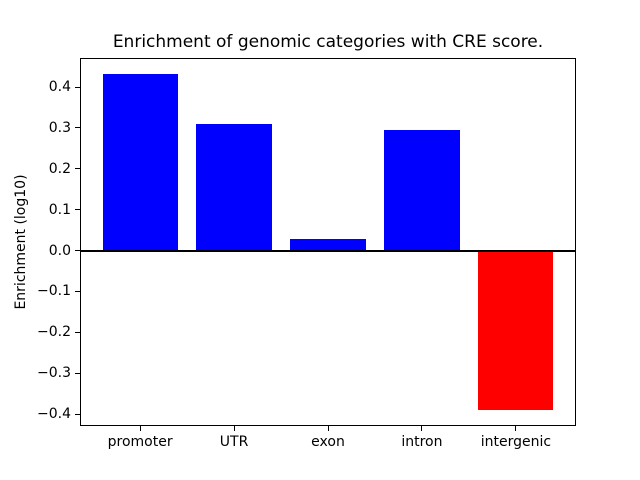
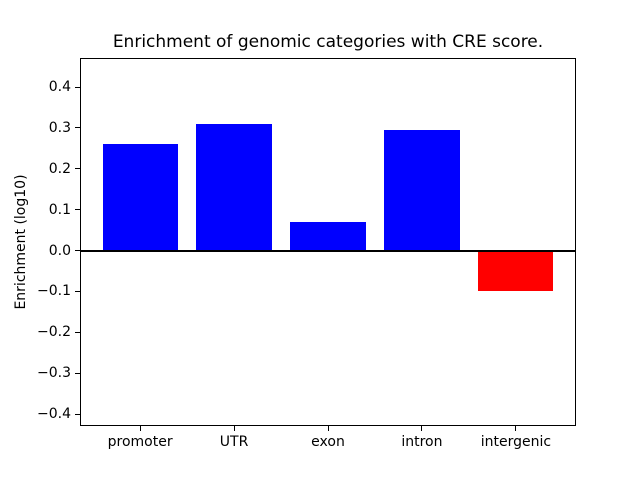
promoter: 0.43 -> 0.26
exon: 0.03 -> 0.07
intergenic: -0.39 -> -0.10
